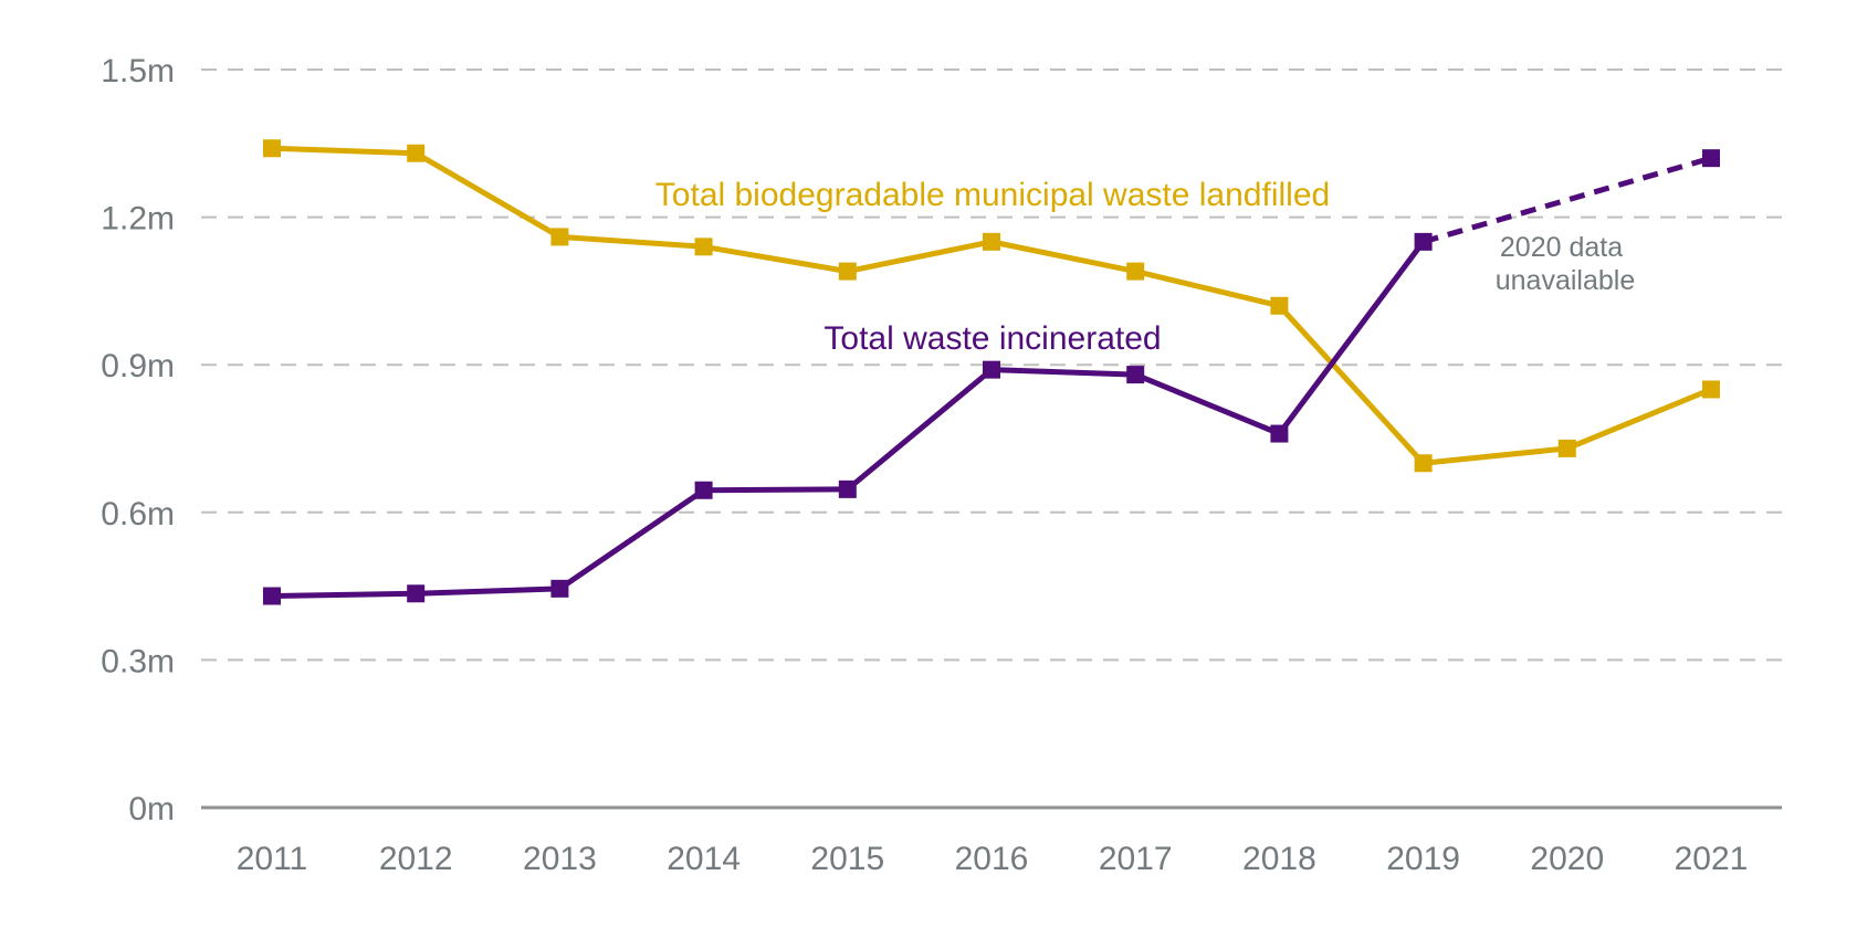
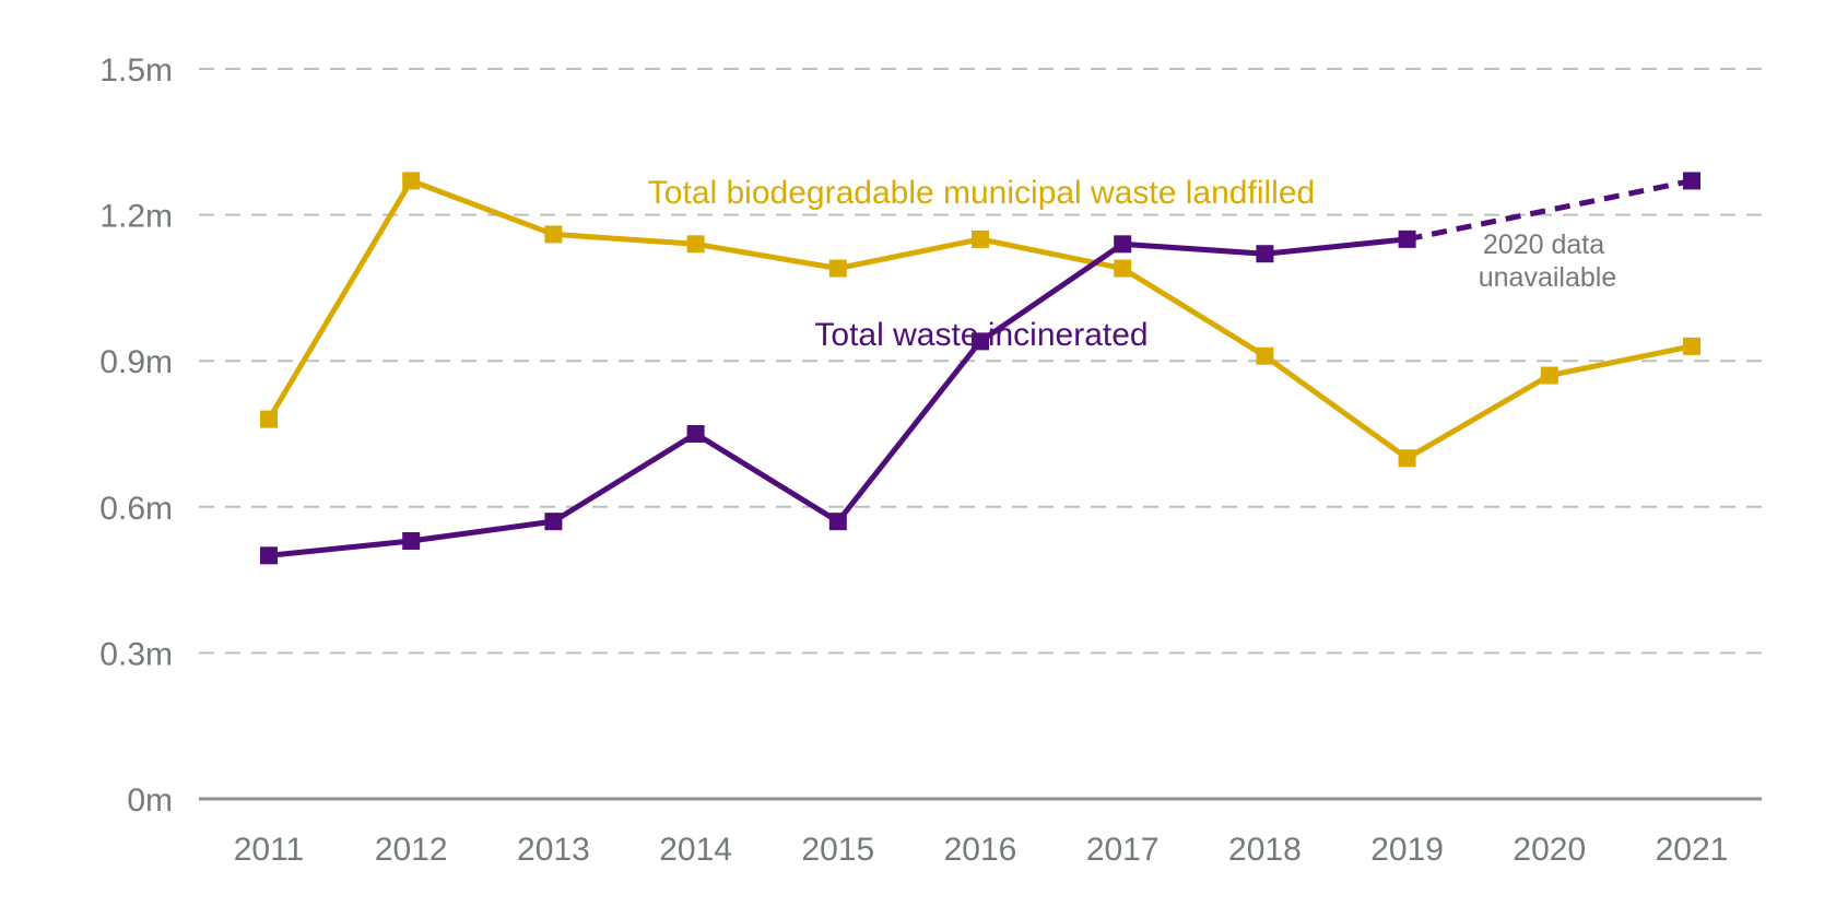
Total biodegradable municipal waste landfilled/2011: 1.34m -> 0.78m
Total waste incinerated/2011: 0.43m -> 0.50m
Total biodegradable municipal waste landfilled/2012: 1.33m -> 1.27m
Total waste incinerated/2012: 0.43m -> 0.53m
Total waste incinerated/2013: 0.45m -> 0.57m
Total waste incinerated/2014: 0.65m -> 0.75m
Total waste incinerated/2015: 0.65m -> 0.57m
Total waste incinerated/2016: 0.89m -> 0.94m
Total waste incinerated/2017: 0.88m -> 1.14m
Total biodegradable municipal waste landfilled/2018: 1.02m -> 0.91m
Total waste incinerated/2018: 0.76m -> 1.12m
Total biodegradable municipal waste landfilled/2020: 0.73m -> 0.87m
Total biodegradable municipal waste landfilled/2021: 0.85m -> 0.93m
Total waste incinerated/2021: 1.32m -> 1.27m
